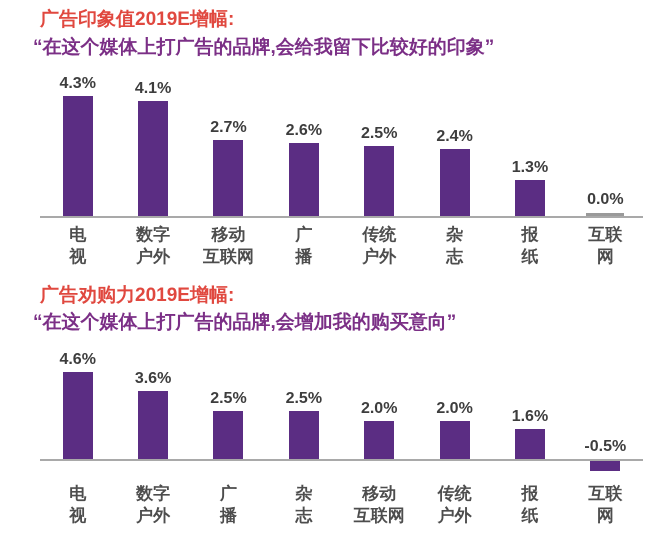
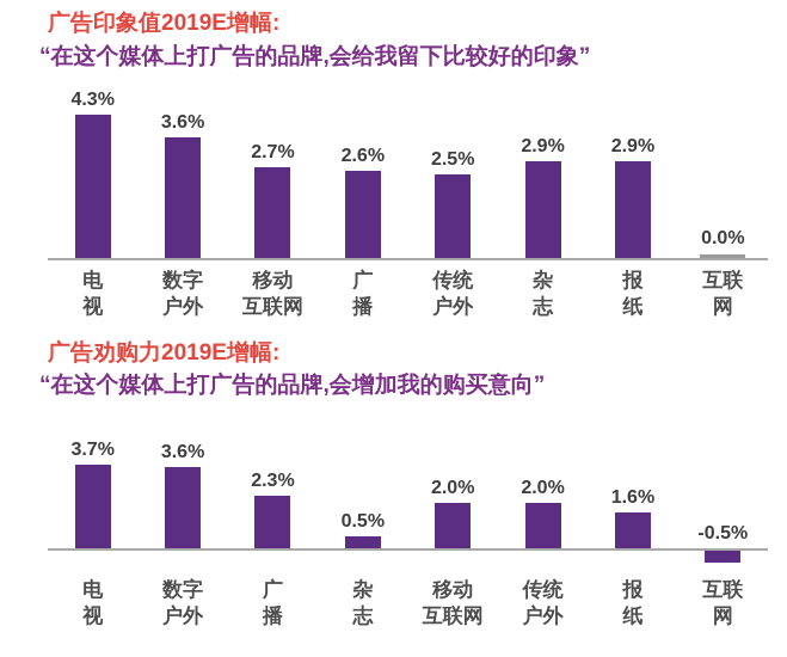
广告印象值2019E增幅:/数字户外: 4.1% -> 3.6%
广告印象值2019E增幅:/杂志: 2.4% -> 2.9%
广告印象值2019E增幅:/报纸: 1.3% -> 2.9%
广告劝购力2019E增幅:/电视: 4.6% -> 3.7%
广告劝购力2019E增幅:/广播: 2.5% -> 2.3%
广告劝购力2019E增幅:/杂志: 2.5% -> 0.5%
